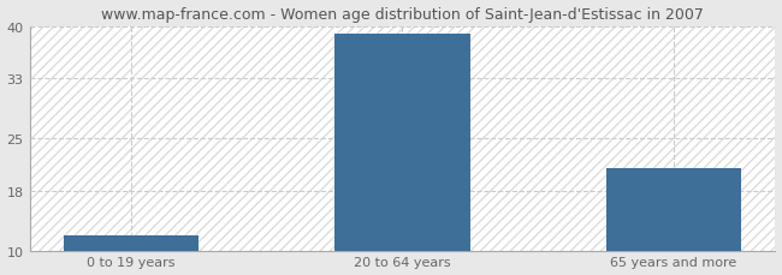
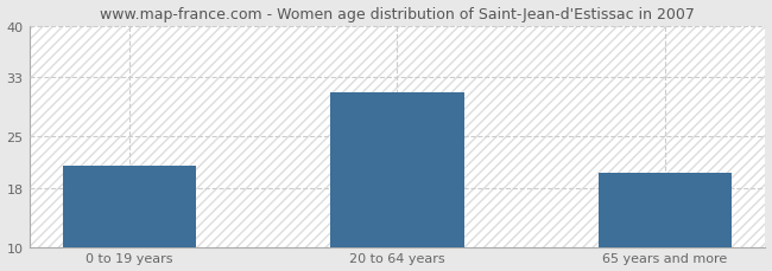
0 to 19 years: 12 -> 21
20 to 64 years: 39 -> 31
65 years and more: 21 -> 20
